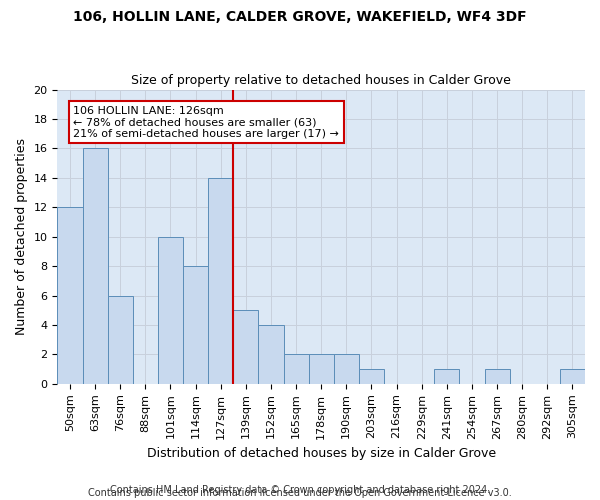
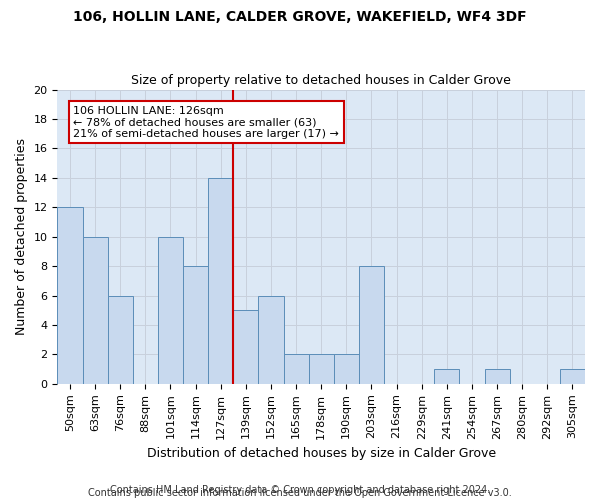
63sqm: 16 -> 10
152sqm: 4 -> 6
203sqm: 1 -> 8
